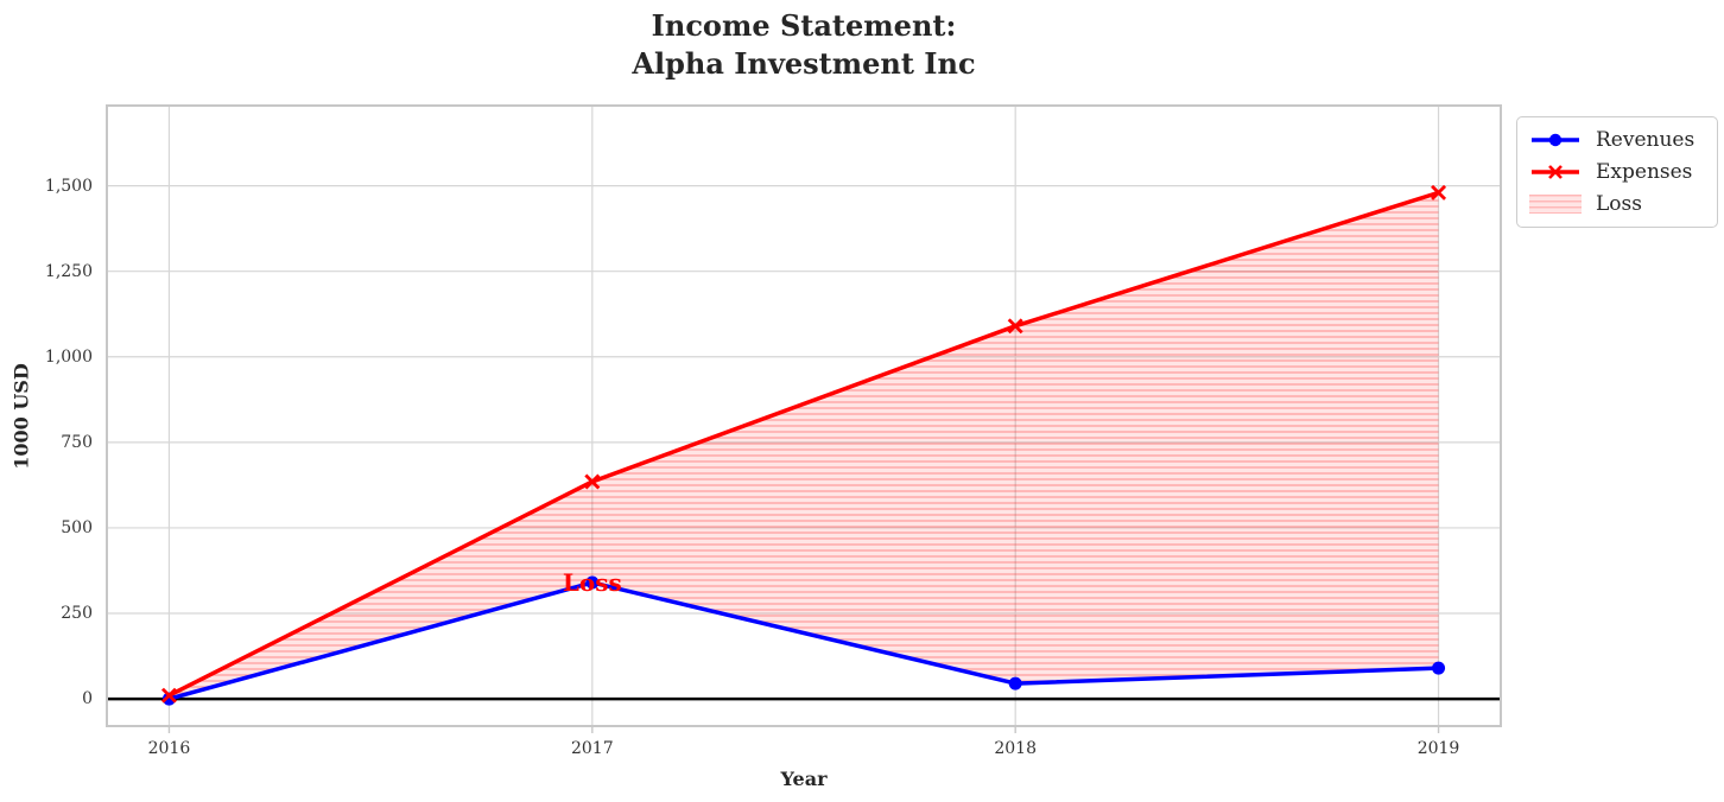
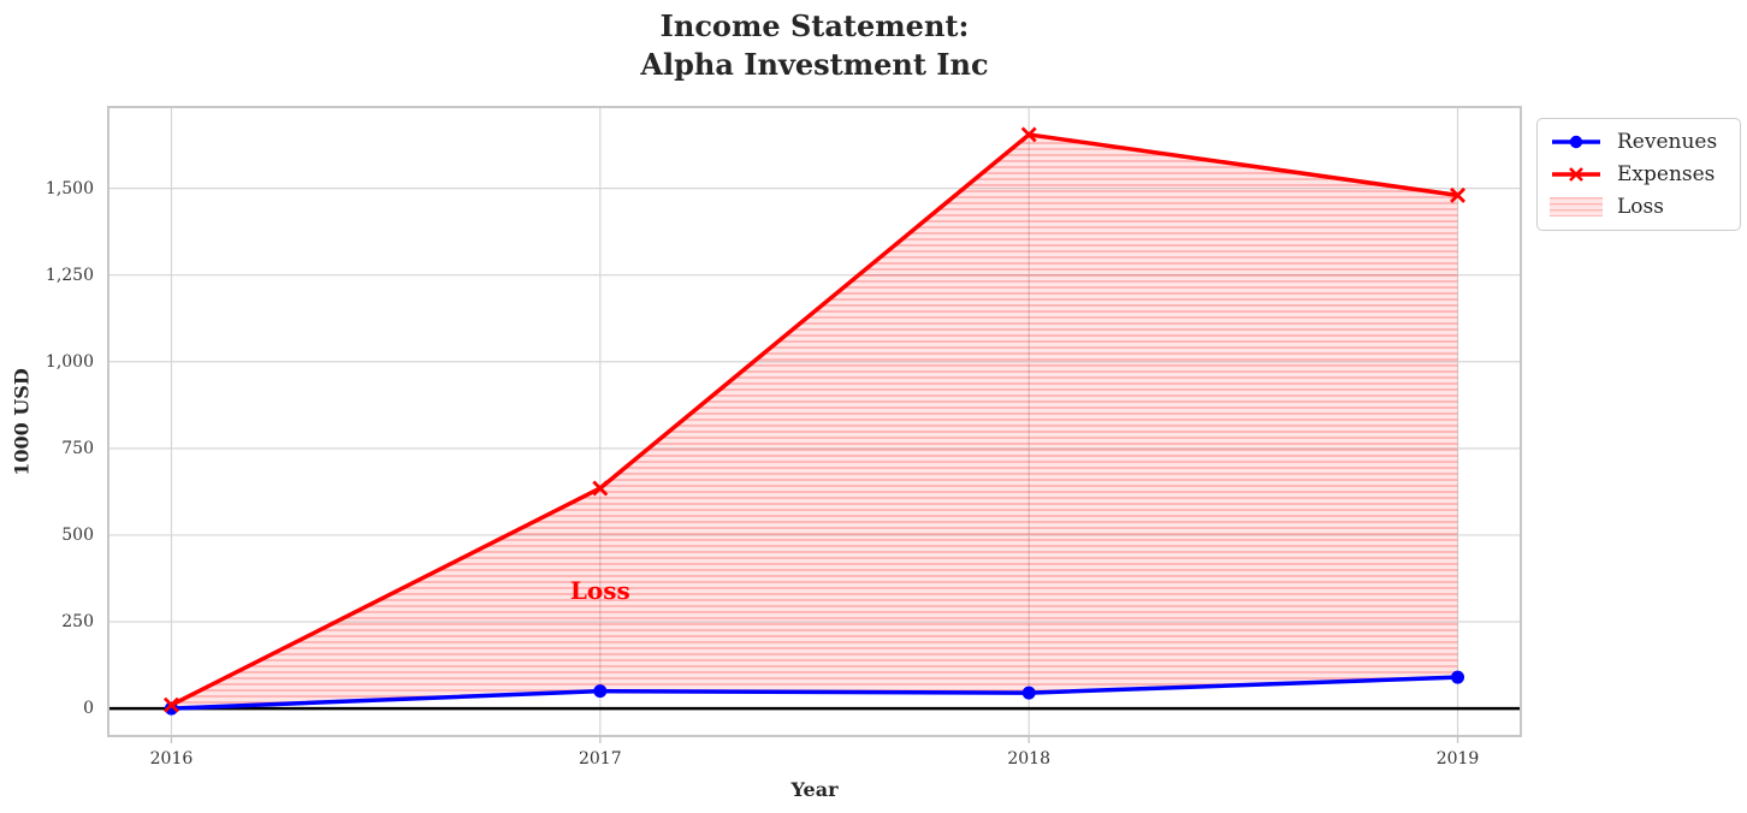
Revenues/2017: 340 -> 50
Expenses/2018: 1090 -> 1660
